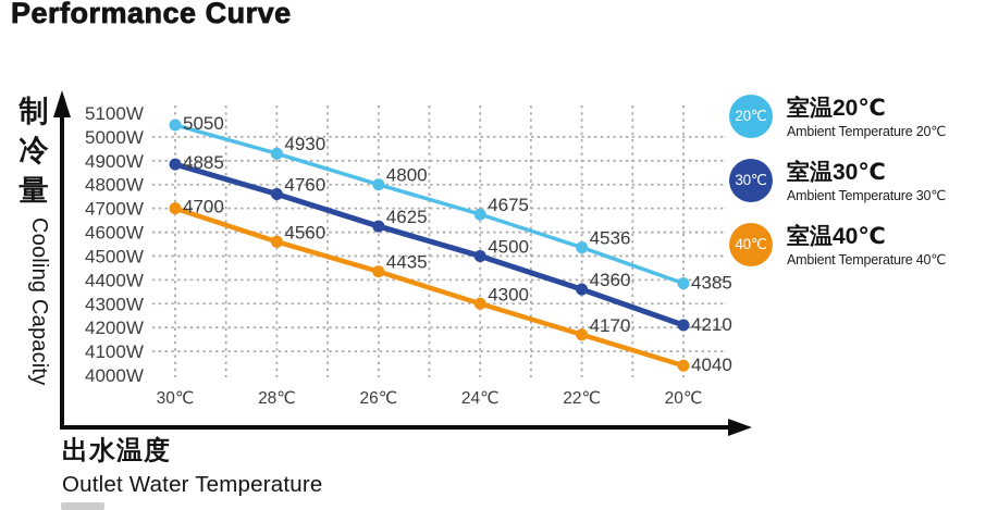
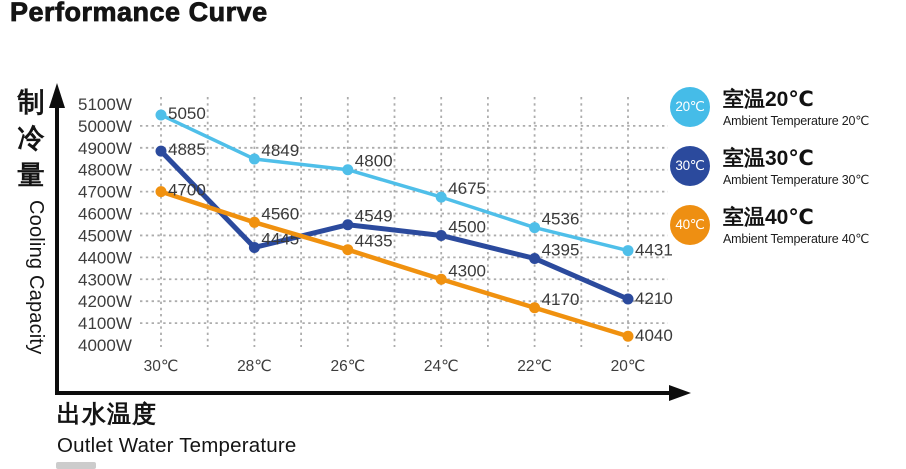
室温20℃ Ambient Temperature 20℃/28℃: 4930 -> 4849
室温30℃ Ambient Temperature 30℃/28℃: 4760 -> 4445
室温30℃ Ambient Temperature 30℃/26℃: 4625 -> 4549
室温30℃ Ambient Temperature 30℃/22℃: 4360 -> 4395
室温20℃ Ambient Temperature 20℃/20℃: 4385 -> 4431
